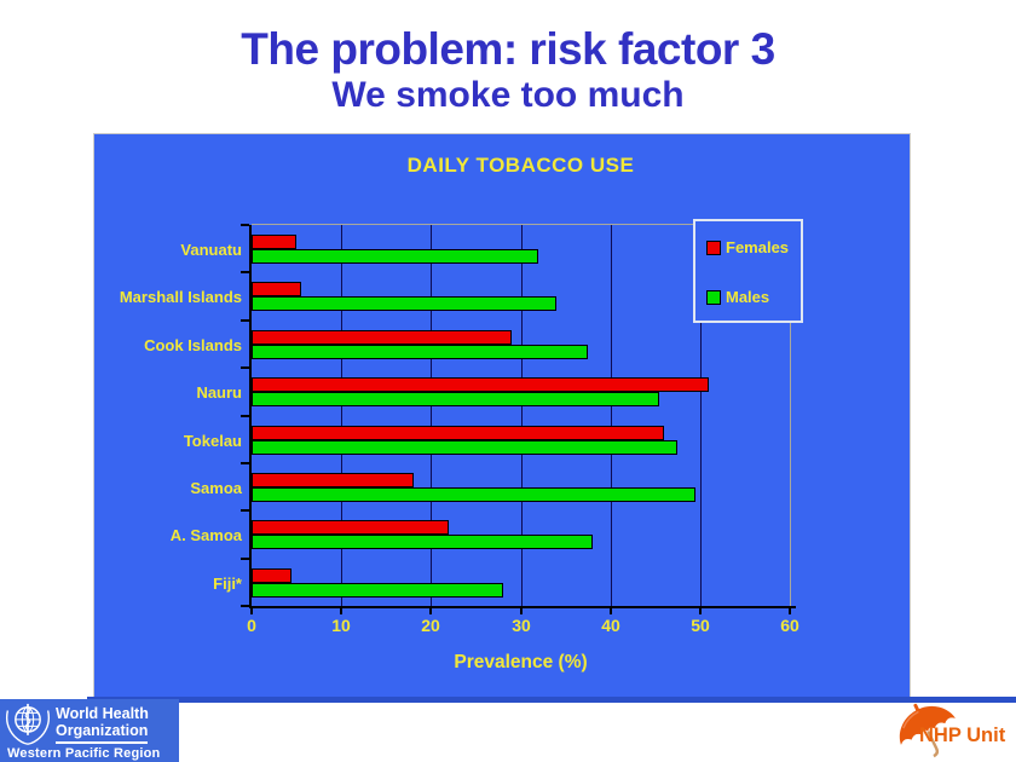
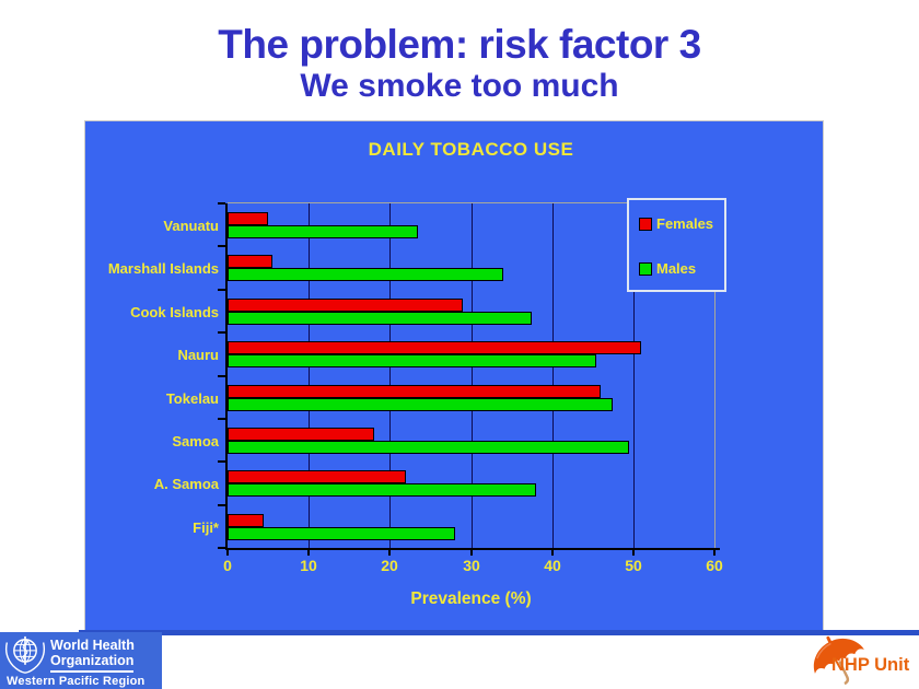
Males/Vanuatu: 32 -> 24
